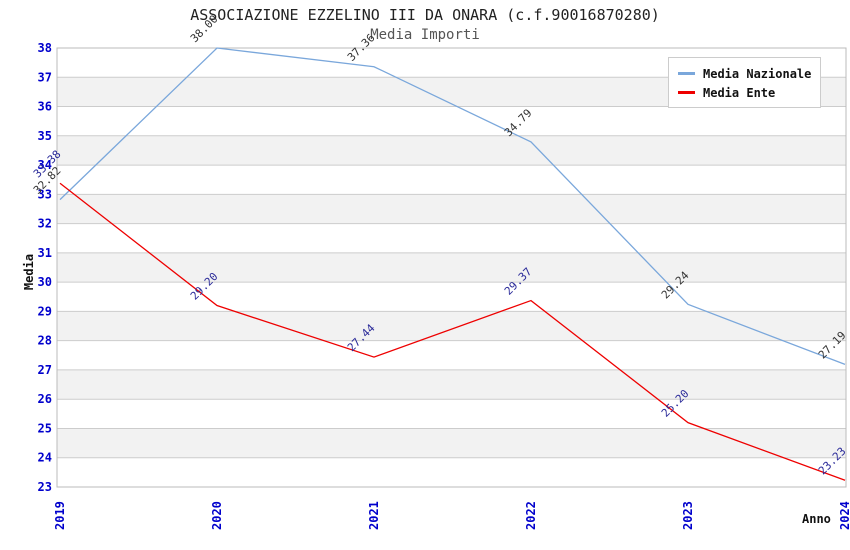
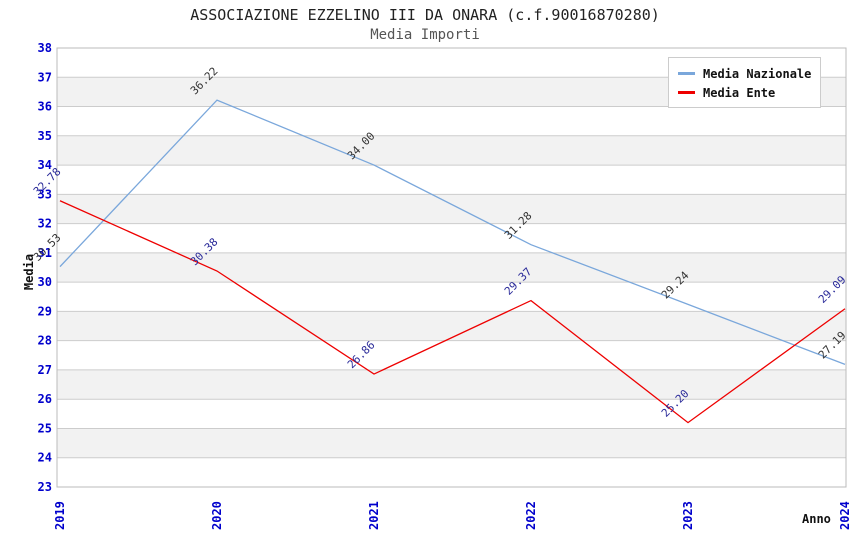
Media Nazionale/2019: 32.82 -> 30.53
Media Ente/2019: 33.38 -> 32.78
Media Nazionale/2020: 38.00 -> 36.22
Media Ente/2020: 29.20 -> 30.38
Media Nazionale/2021: 37.36 -> 34.00
Media Ente/2021: 27.44 -> 26.86
Media Nazionale/2022: 34.79 -> 31.28
Media Ente/2024: 23.23 -> 29.09
